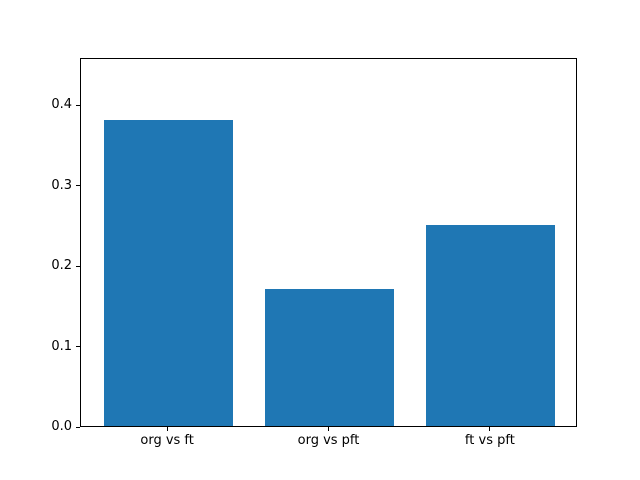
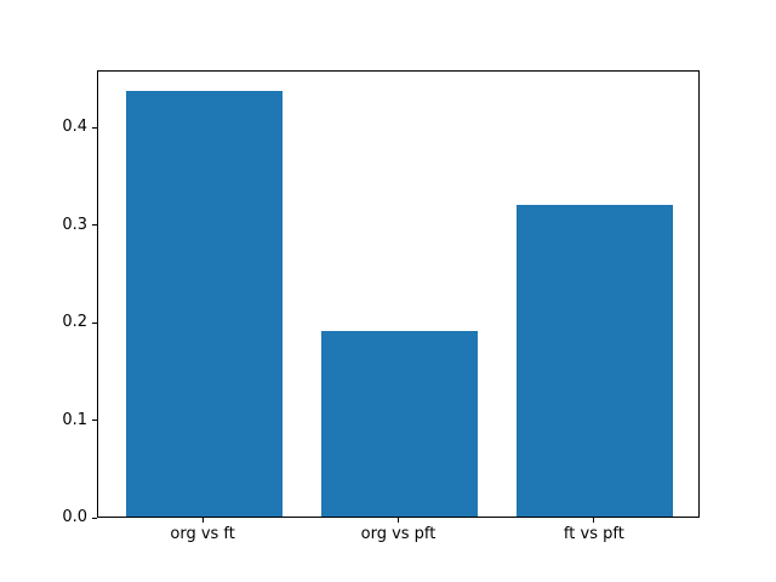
org vs ft: 0.38 -> 0.44
org vs pft: 0.17 -> 0.19
ft vs pft: 0.25 -> 0.32
